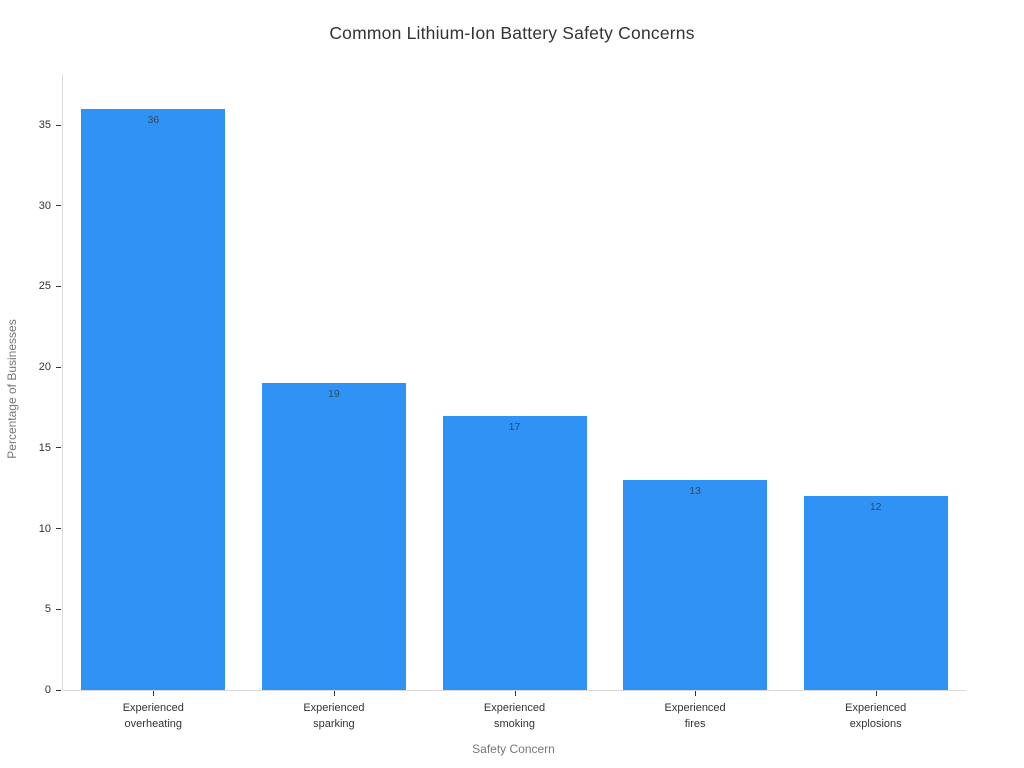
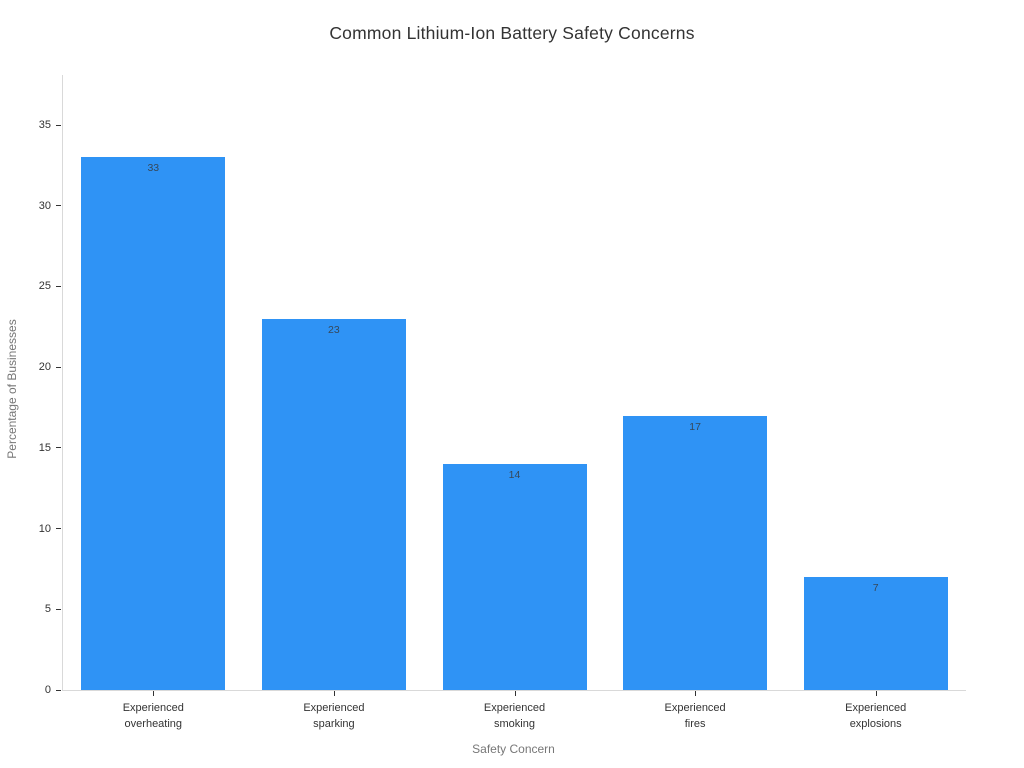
Experienced overheating: 36 -> 33
Experienced sparking: 19 -> 23
Experienced smoking: 17 -> 14
Experienced fires: 13 -> 17
Experienced explosions: 12 -> 7
